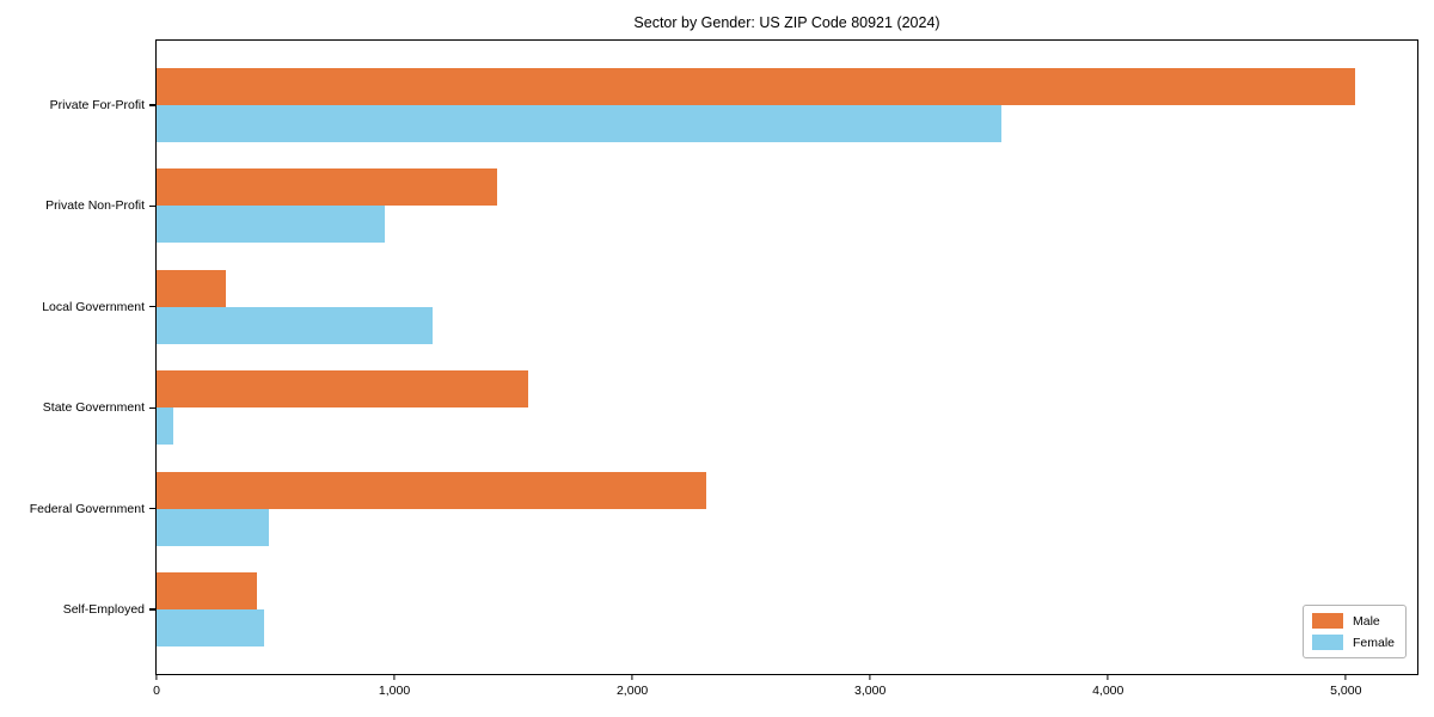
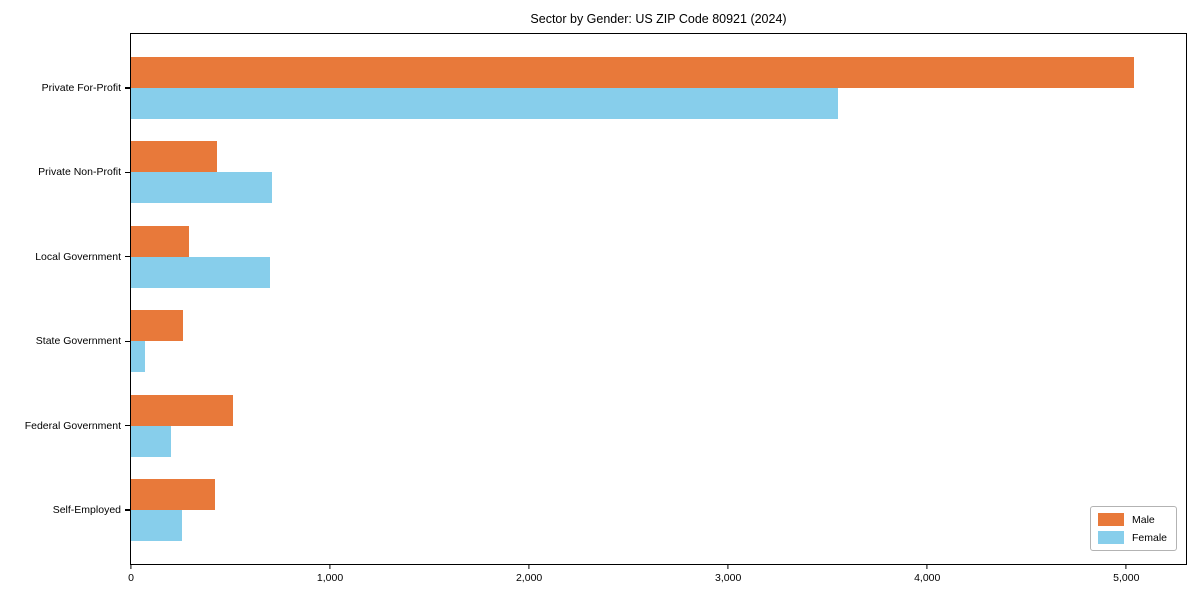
Male/Private Non-Profit: 1430 -> 430
Female/Private Non-Profit: 960 -> 710
Female/Local Government: 1160 -> 700
Male/State Government: 1560 -> 260
Male/Federal Government: 2310 -> 510
Female/Federal Government: 470 -> 200
Female/Self-Employed: 450 -> 260
